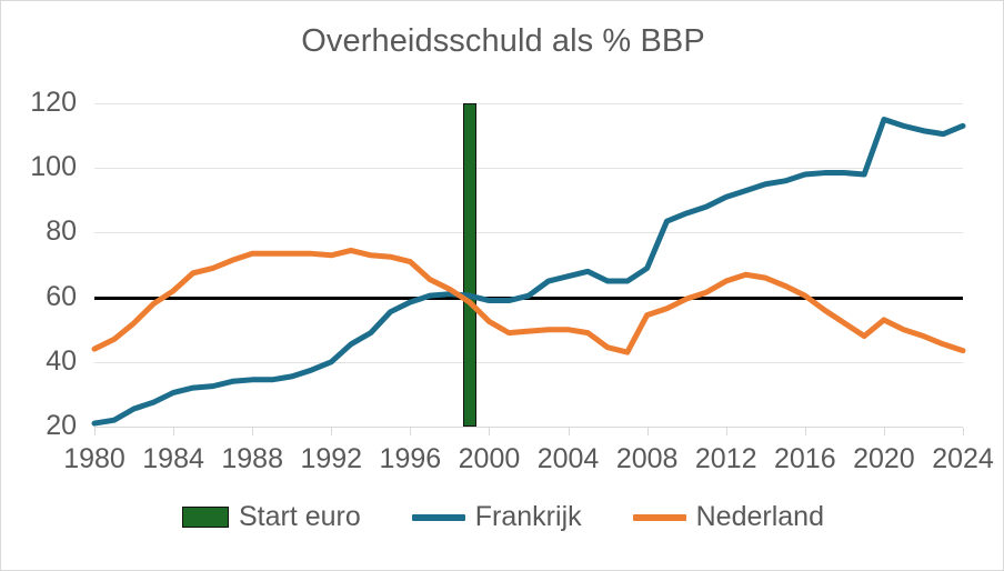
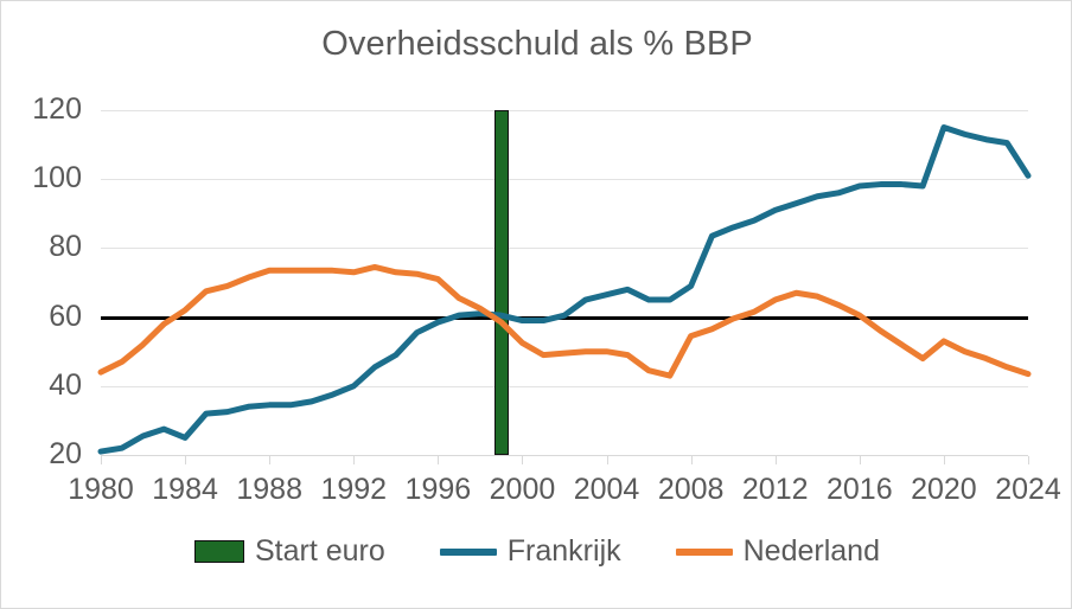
Frankrijk/1984: 30 -> 25
Frankrijk/2024: 113 -> 101
